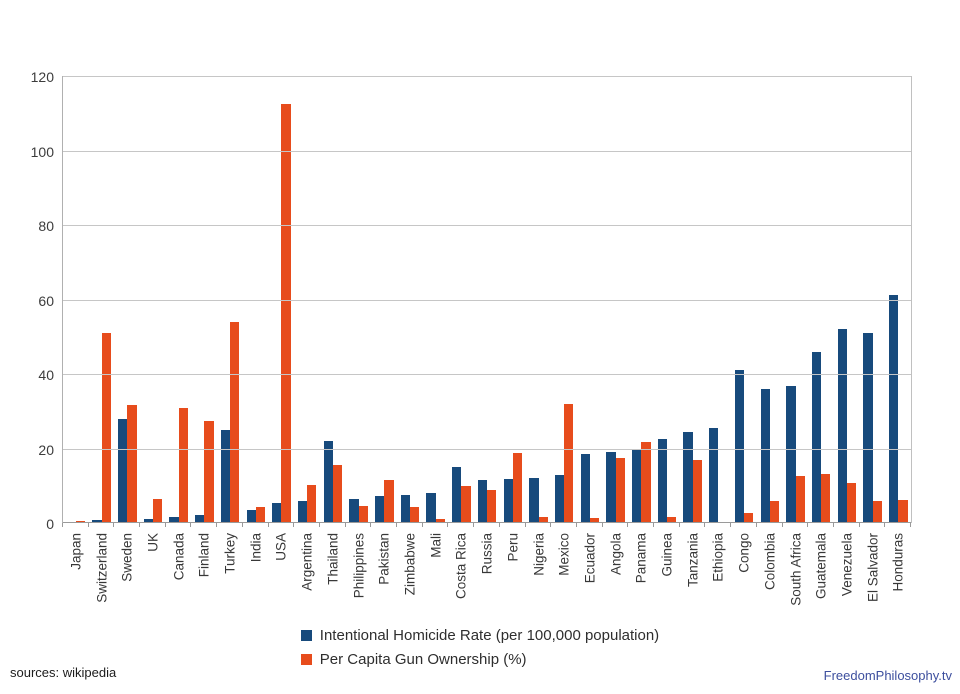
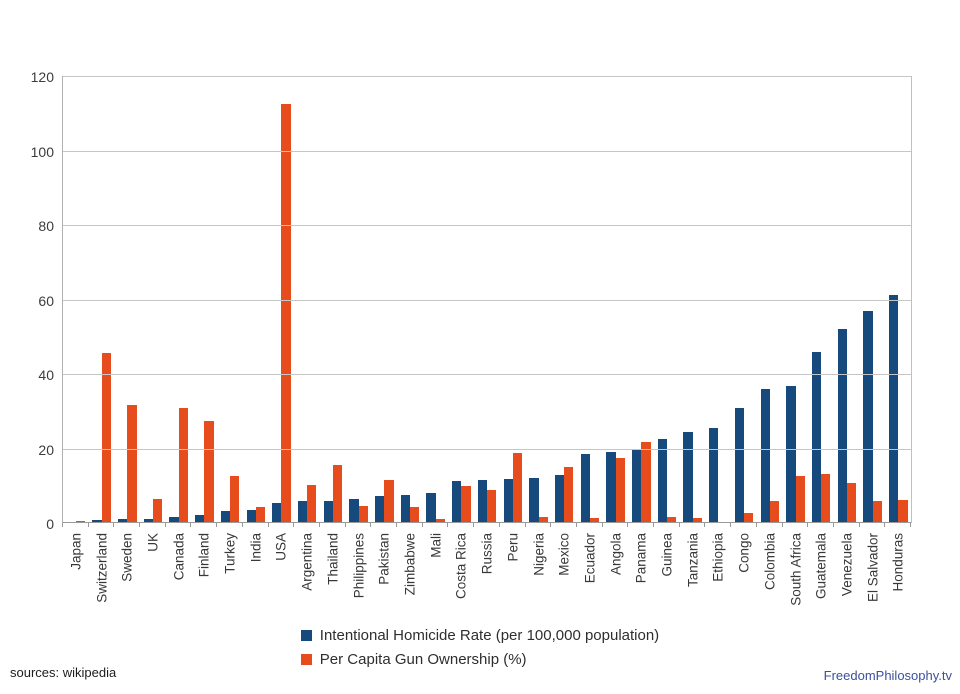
Per Capita Gun Ownership (%)/Switzerland: 51 -> 46
Intentional Homicide Rate (per 100,000 population)/Sweden: 28 -> 1
Intentional Homicide Rate (per 100,000 population)/Turkey: 25 -> 3
Per Capita Gun Ownership (%)/Turkey: 54 -> 12
Intentional Homicide Rate (per 100,000 population)/Thailand: 22 -> 6
Intentional Homicide Rate (per 100,000 population)/Costa Rica: 15 -> 11
Per Capita Gun Ownership (%)/Mexico: 32 -> 15
Per Capita Gun Ownership (%)/Tanzania: 17 -> 1
Intentional Homicide Rate (per 100,000 population)/Congo: 41 -> 31
Intentional Homicide Rate (per 100,000 population)/El Salvador: 51 -> 57
